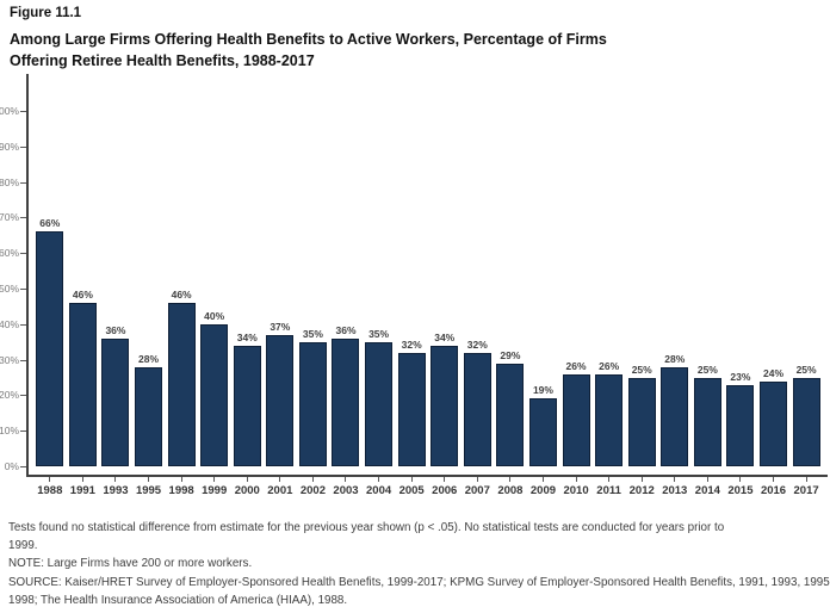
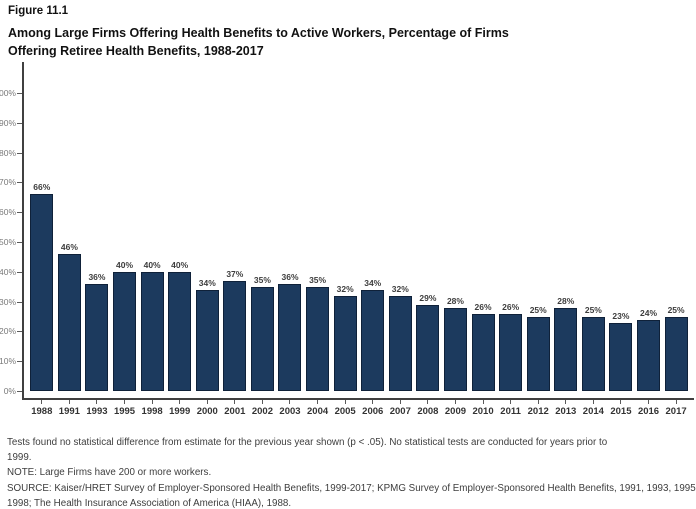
1995: 28% -> 40%
1998: 46% -> 40%
2009: 19% -> 28%
